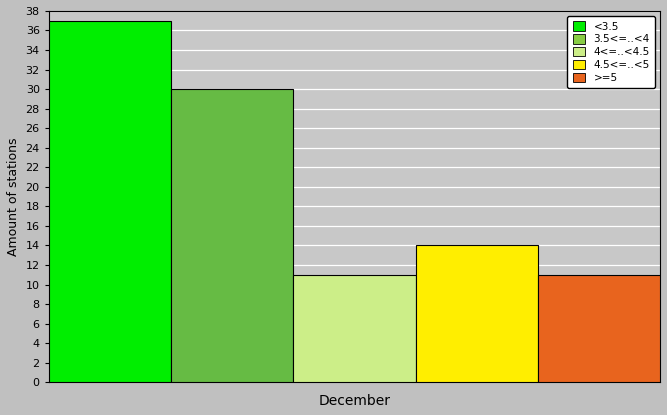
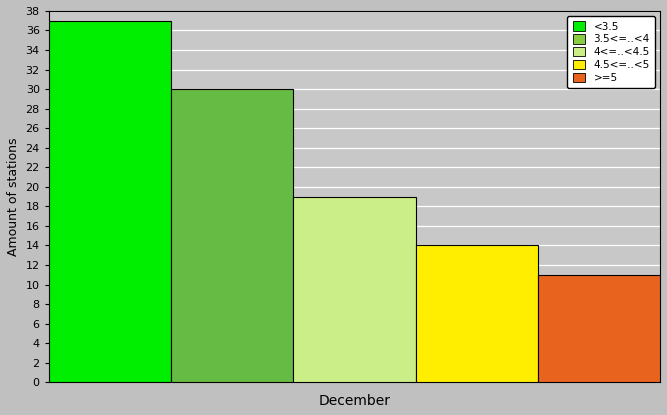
December: 11 -> 19
